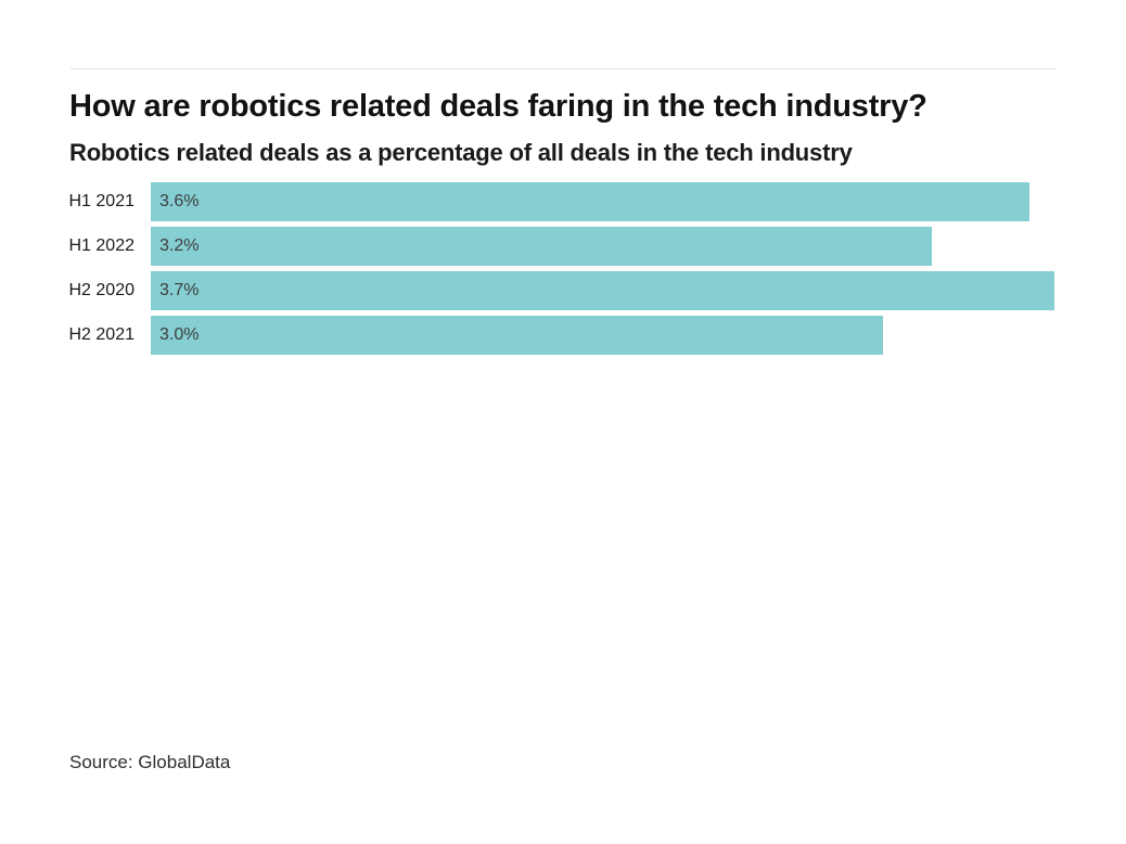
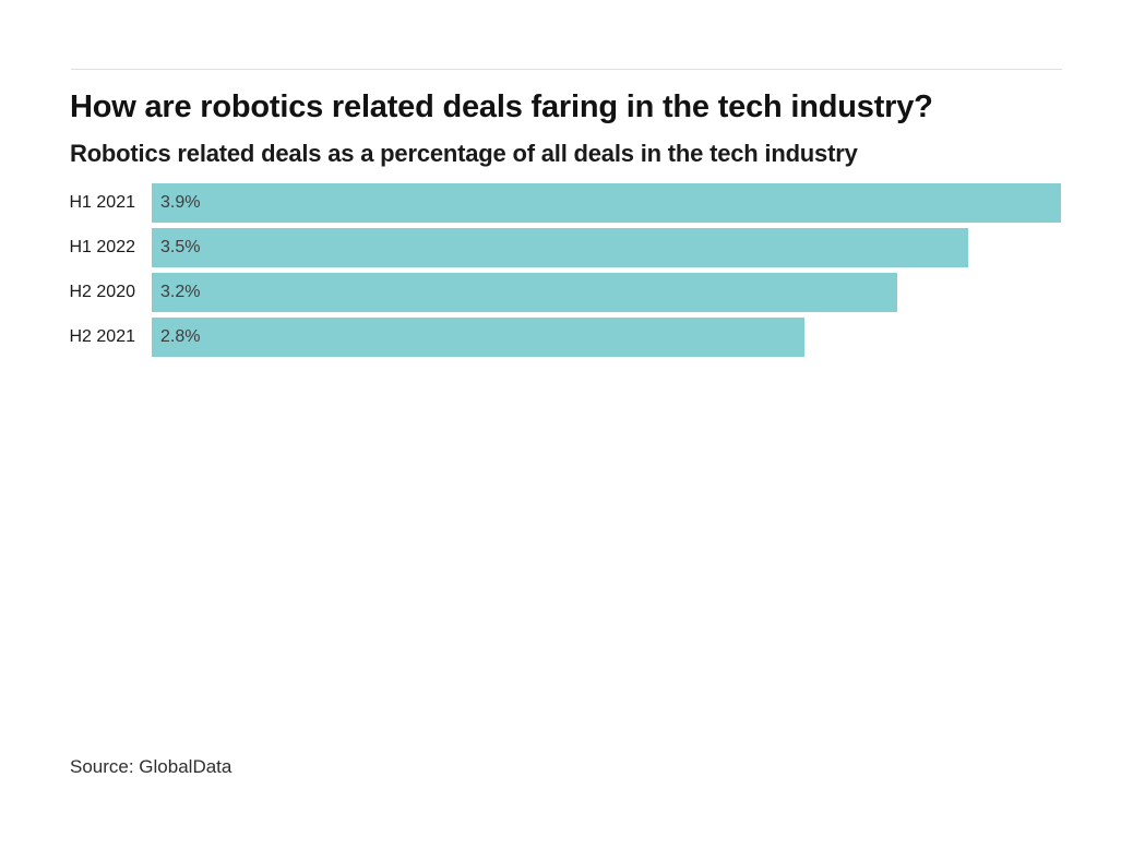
H1 2021: 3.6% -> 3.9%
H1 2022: 3.2% -> 3.5%
H2 2020: 3.7% -> 3.2%
H2 2021: 3.0% -> 2.8%
